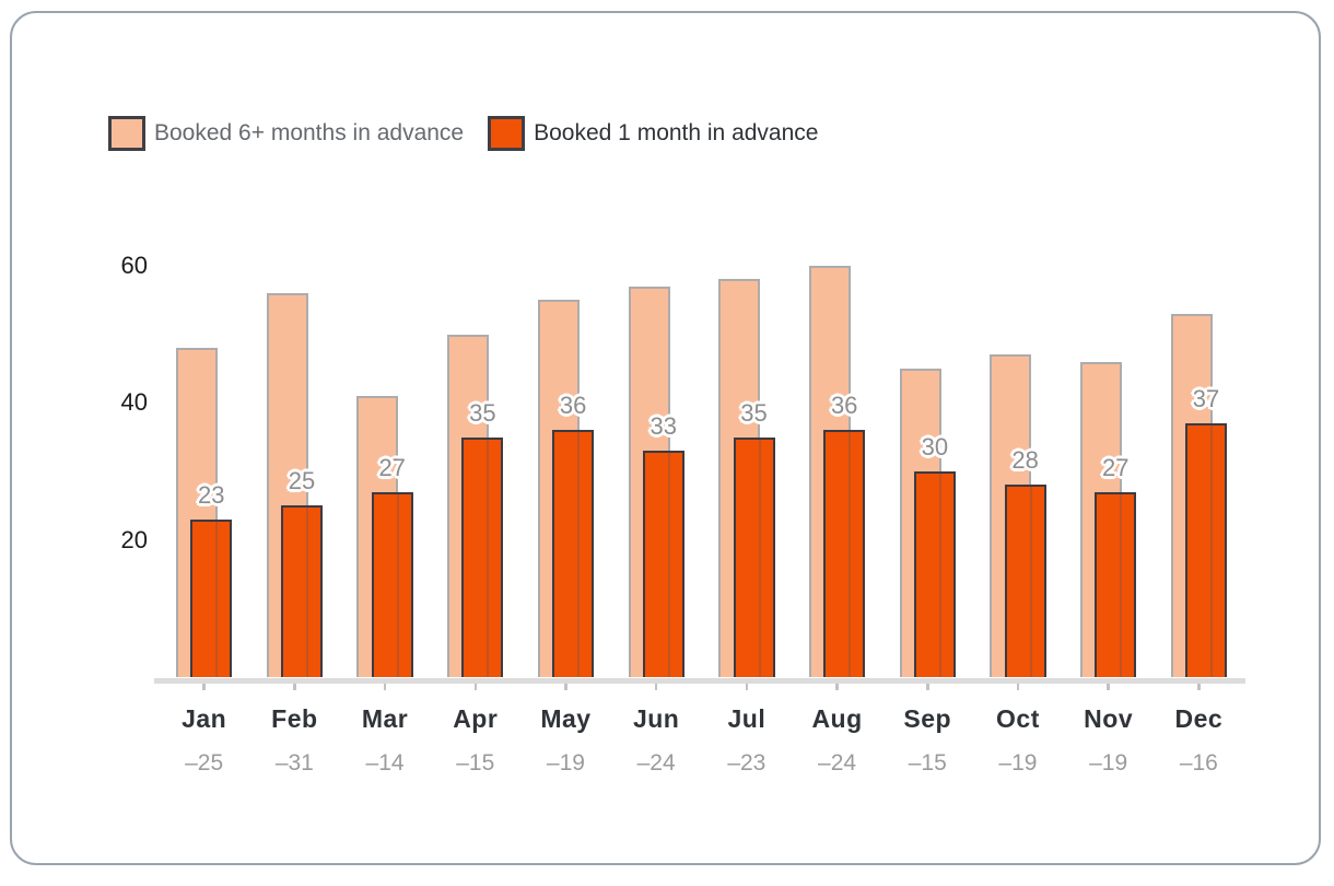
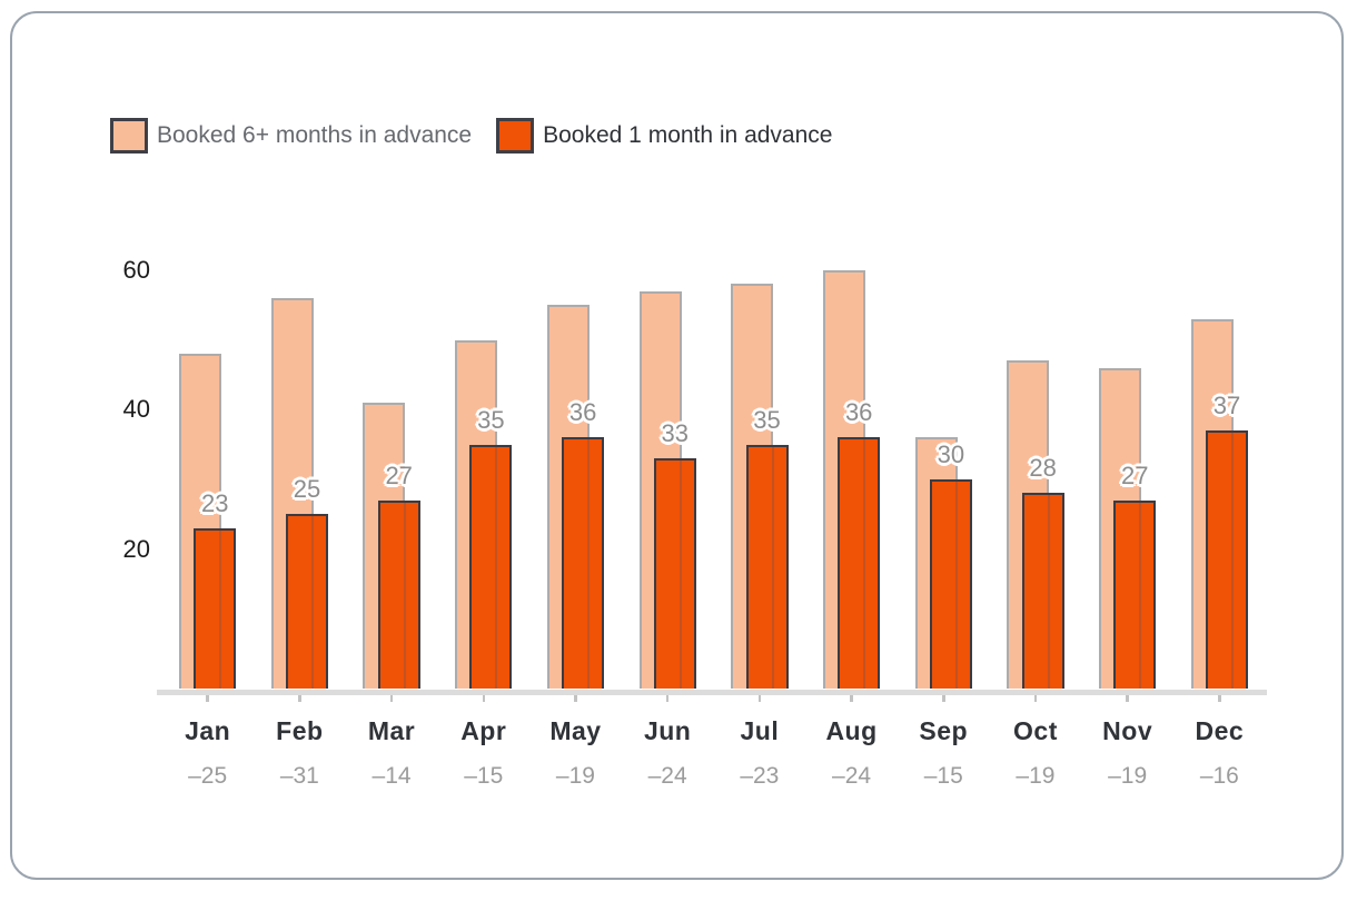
Booked 6+ months in advance/Sep: 45 -> 36
